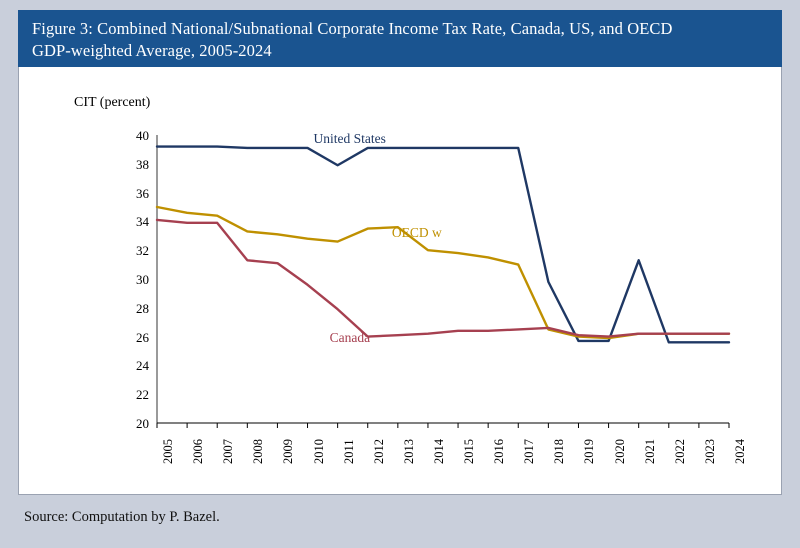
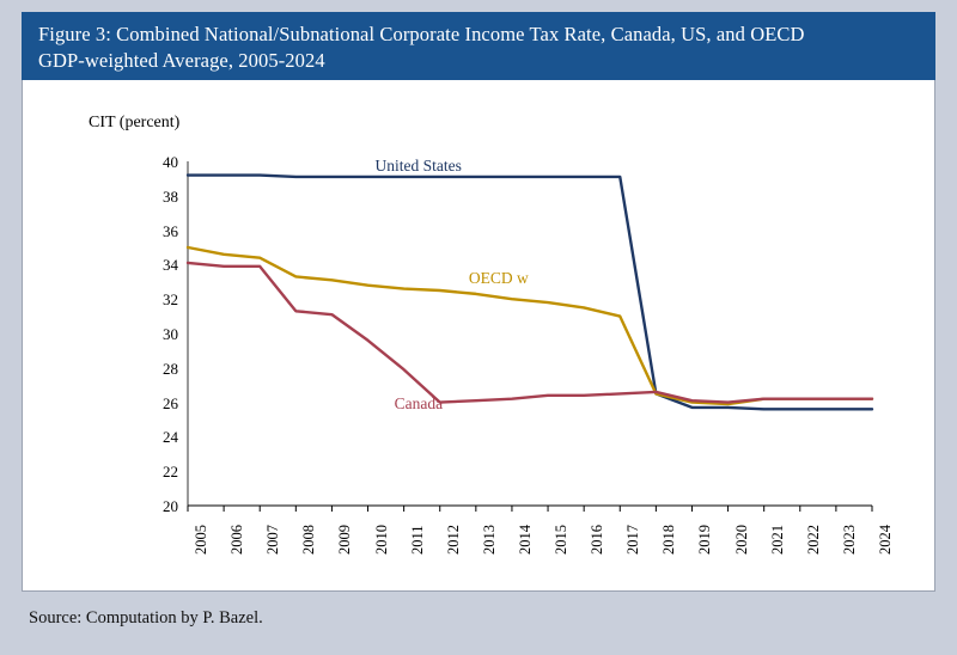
United States/2011: 37.9 -> 39.1
OECD w/2012: 33.5 -> 32.5
OECD w/2013: 33.6 -> 32.3
United States/2018: 29.8 -> 26.5
United States/2021: 31.3 -> 25.6
